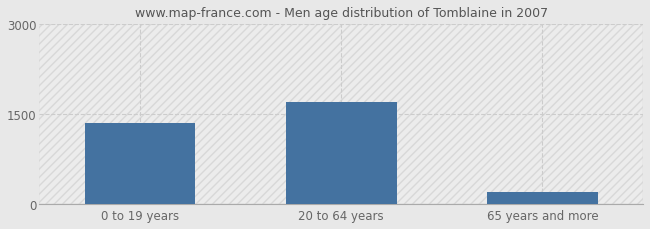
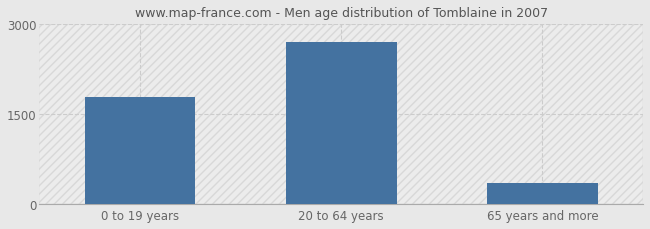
0 to 19 years: 1350 -> 1780
20 to 64 years: 1700 -> 2700
65 years and more: 200 -> 360
